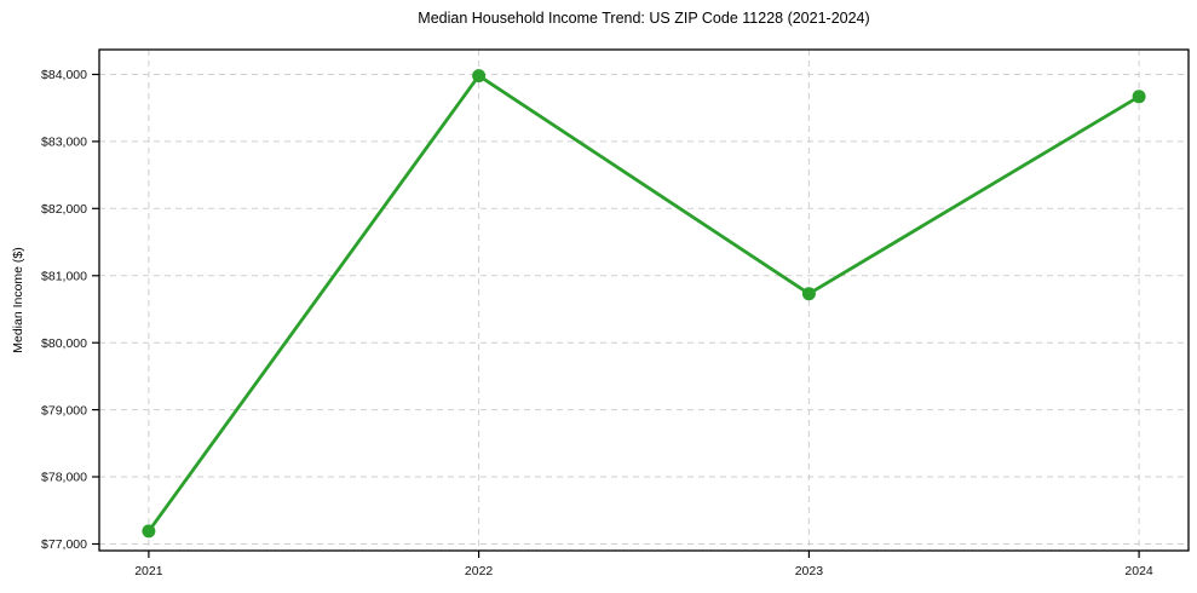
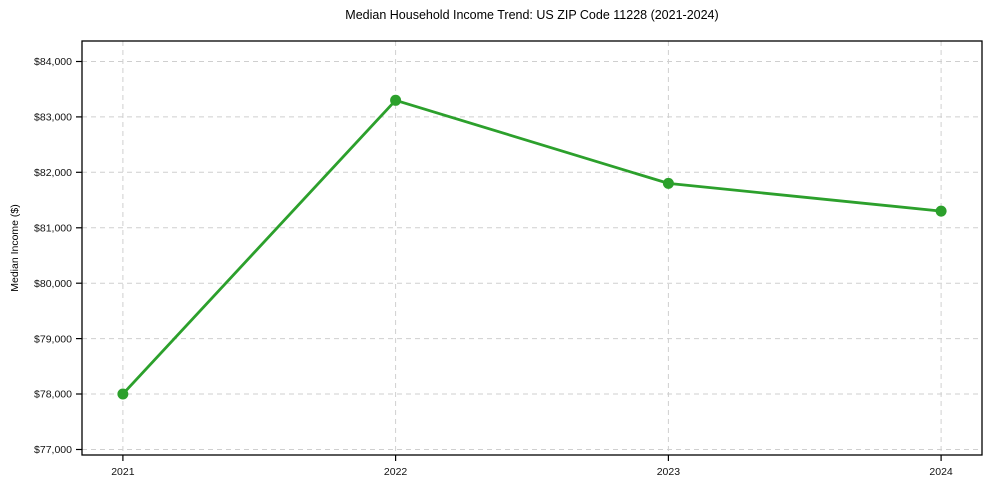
2021: $77200 -> $78000
2022: $84000 -> $83300
2023: $80700 -> $81800
2024: $83700 -> $81300
